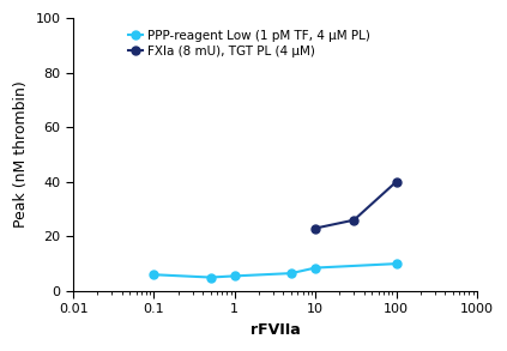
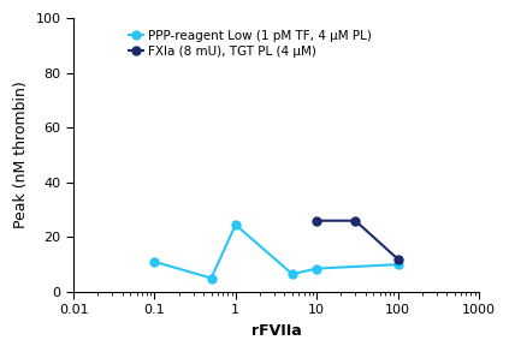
PPP-reagent Low (1 pM TF, 4 μM PL)/0.1: 6.0 -> 11.0
PPP-reagent Low (1 pM TF, 4 μM PL)/1: 5.5 -> 24.5
FXIa (8 mU), TGT PL (4 μM)/10: 23 -> 26
FXIa (8 mU), TGT PL (4 μM)/100: 40 -> 12
